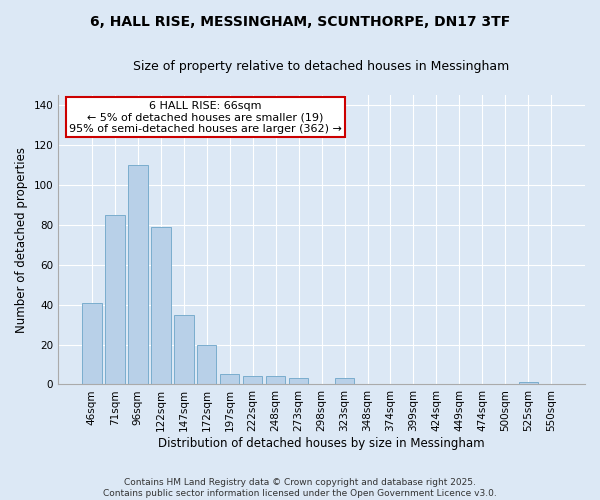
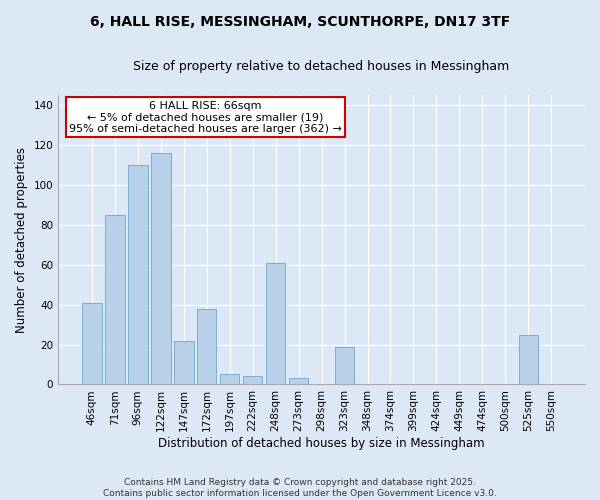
122sqm: 79 -> 116
147sqm: 35 -> 22
172sqm: 20 -> 38
248sqm: 4 -> 61
323sqm: 3 -> 19
525sqm: 1 -> 25
